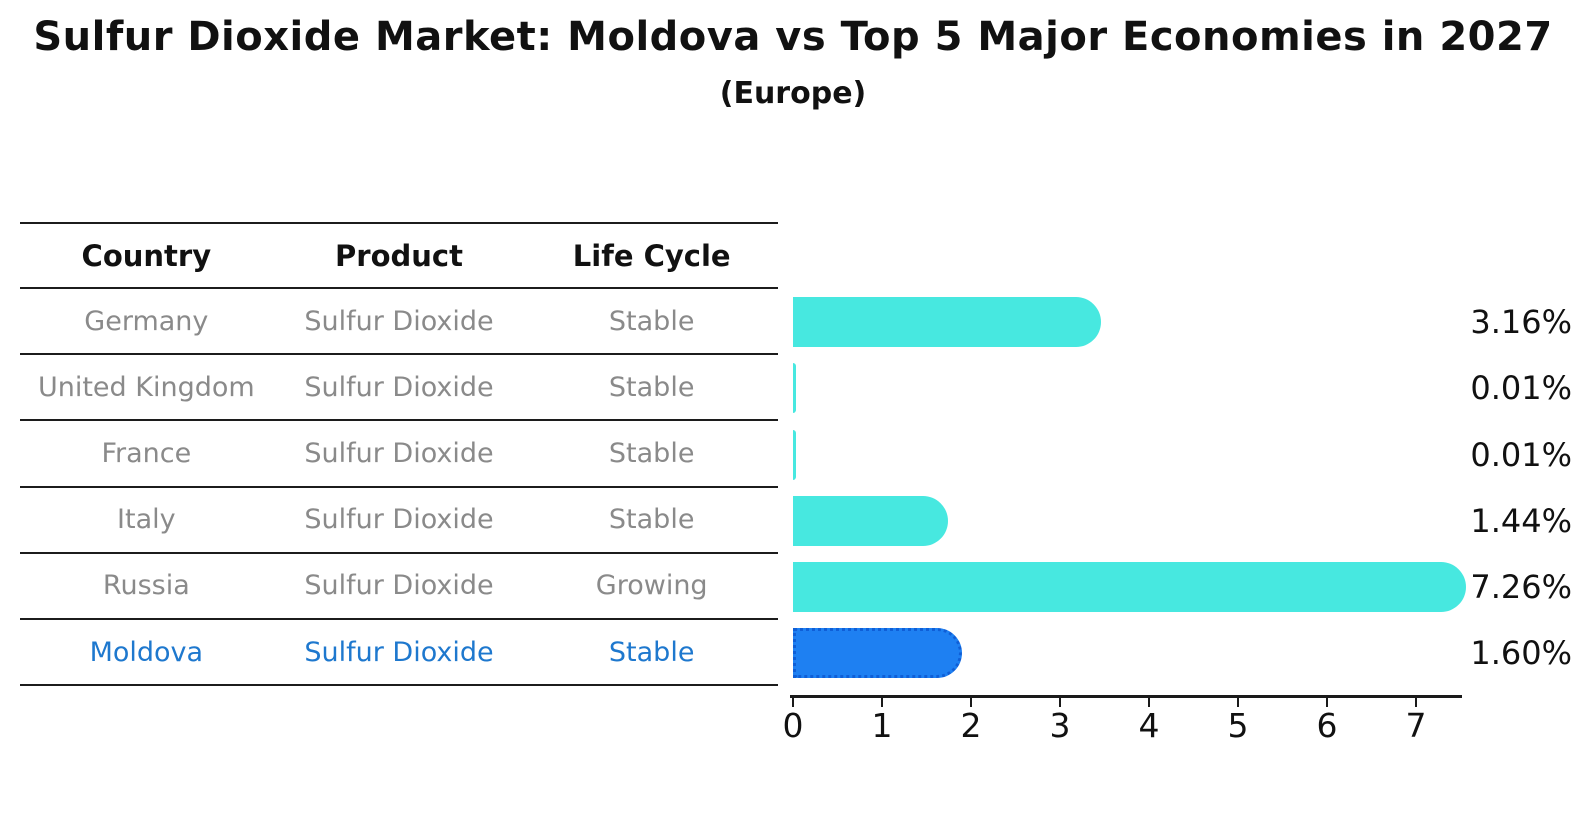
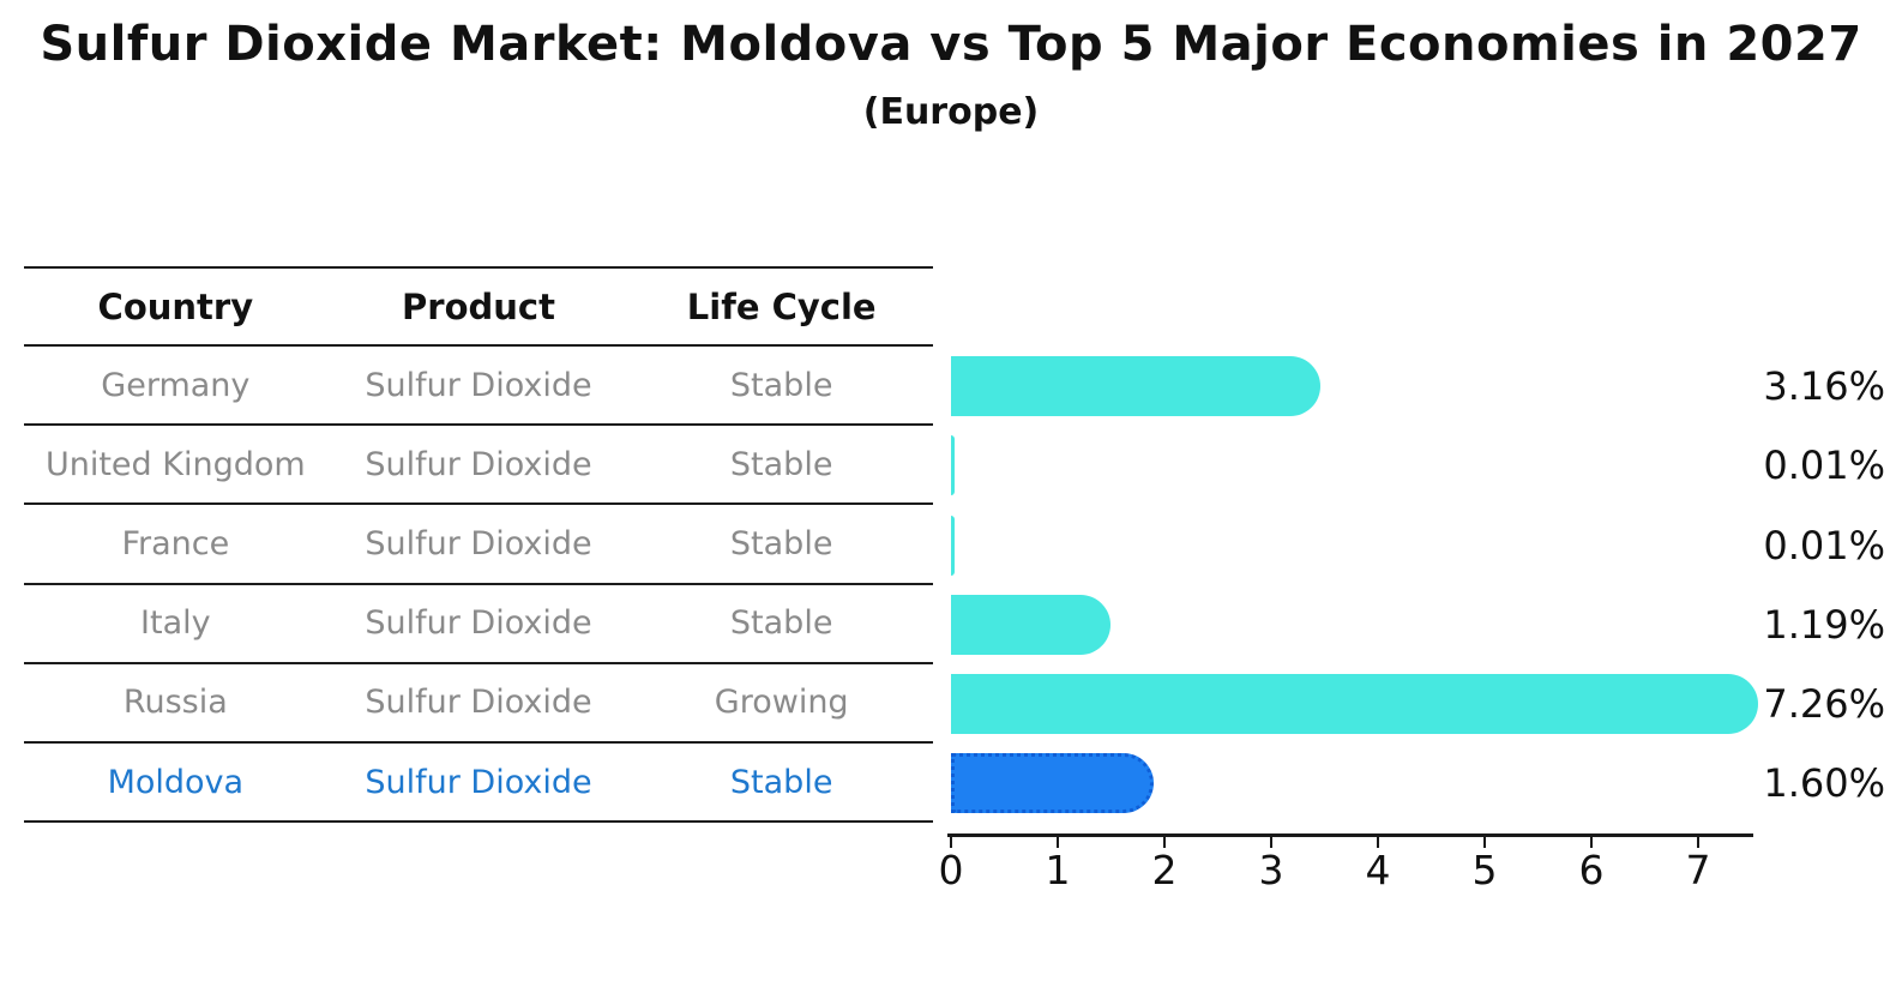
Italy: 1.44% -> 1.19%
